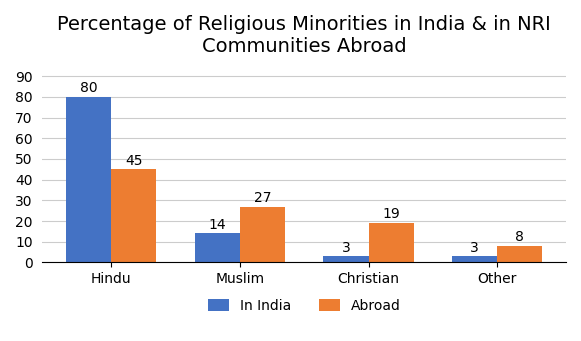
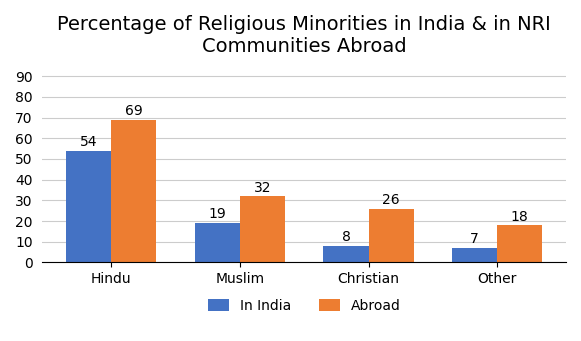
In India/Hindu: 80 -> 54
Abroad/Hindu: 45 -> 69
In India/Muslim: 14 -> 19
Abroad/Muslim: 27 -> 32
In India/Christian: 3 -> 8
Abroad/Christian: 19 -> 26
In India/Other: 3 -> 7
Abroad/Other: 8 -> 18
